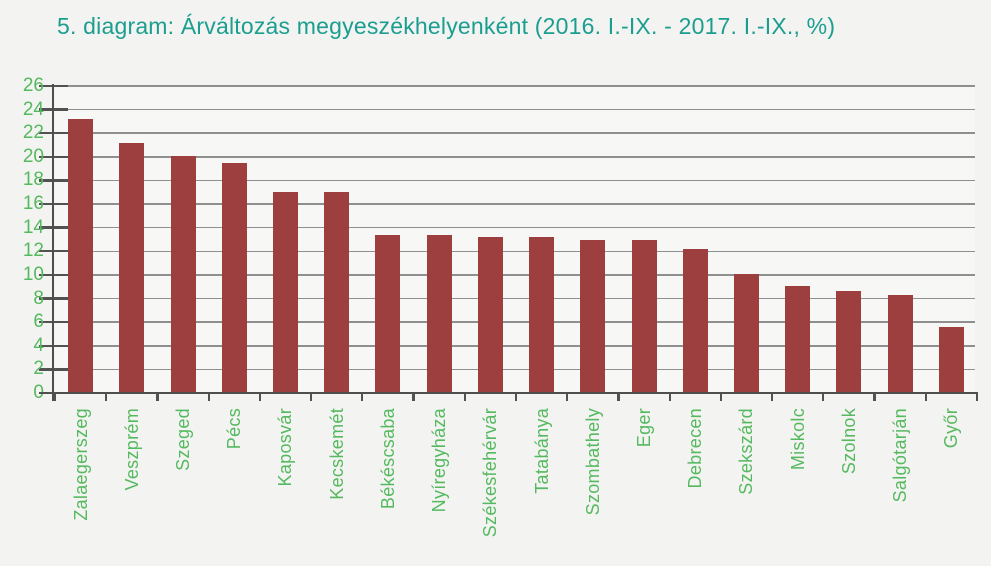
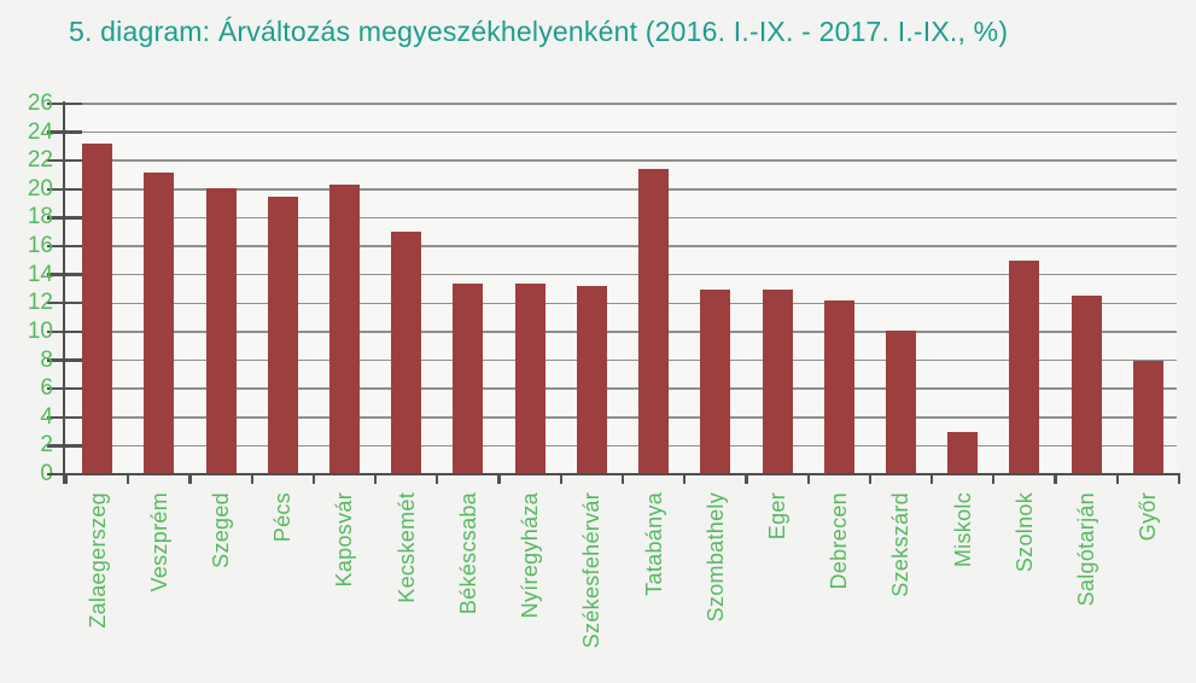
Kaposvár: 17.0 -> 20.3
Tatabánya: 13.2 -> 21.4
Miskolc: 9.1 -> 3.0
Szolnok: 8.6 -> 15.0
Salgótarján: 8.3 -> 12.5
Győr: 5.6 -> 8.0
